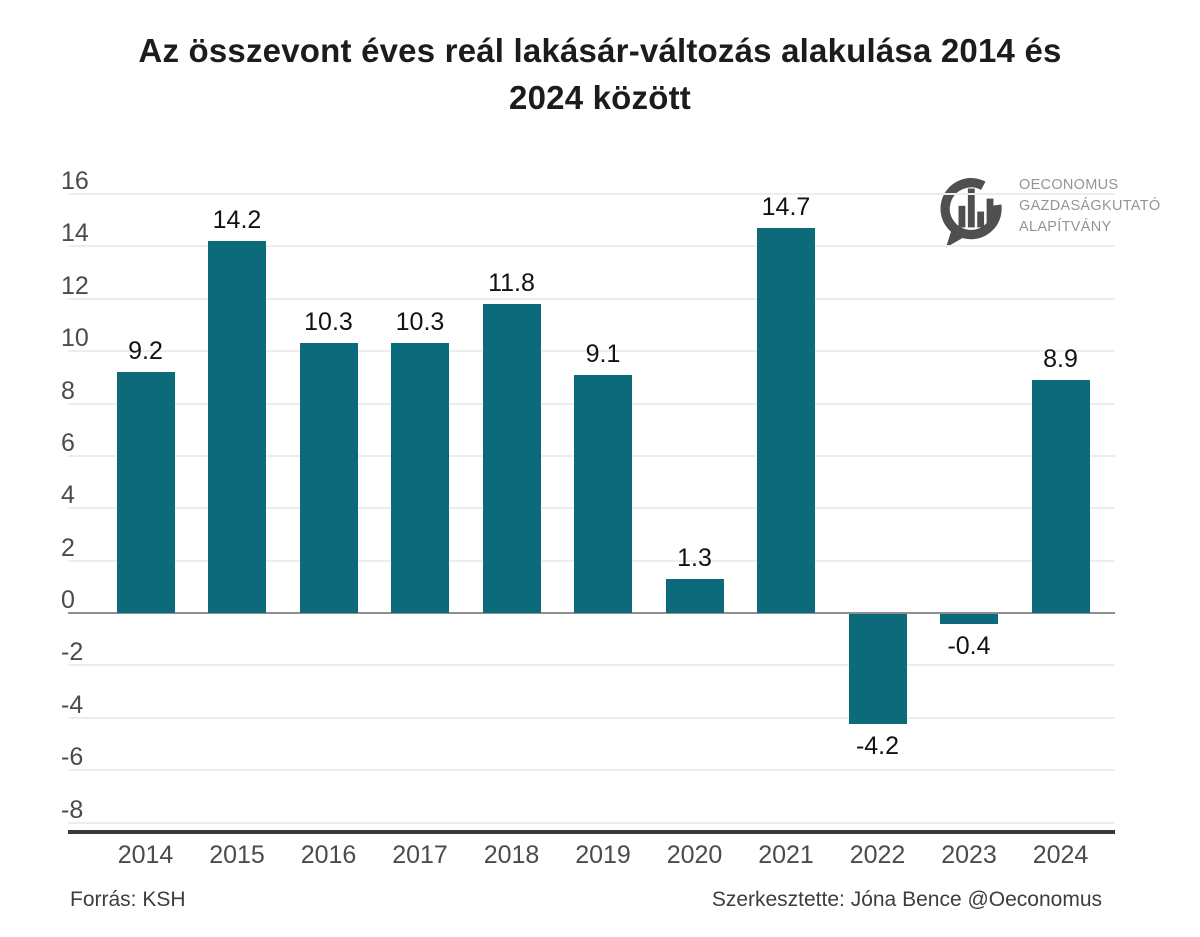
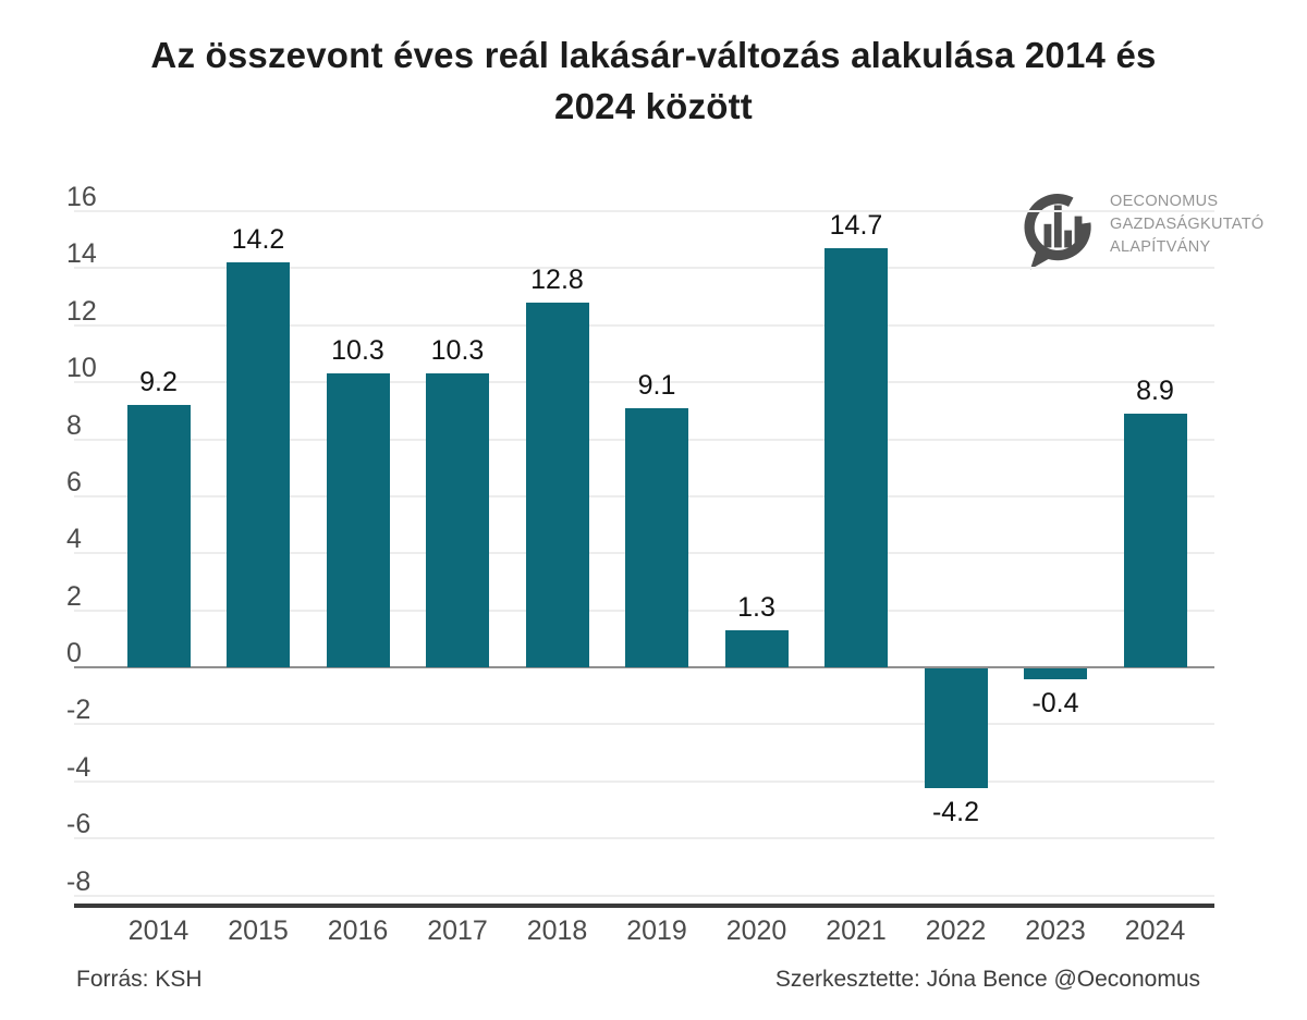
2018: 11.8 -> 12.8
